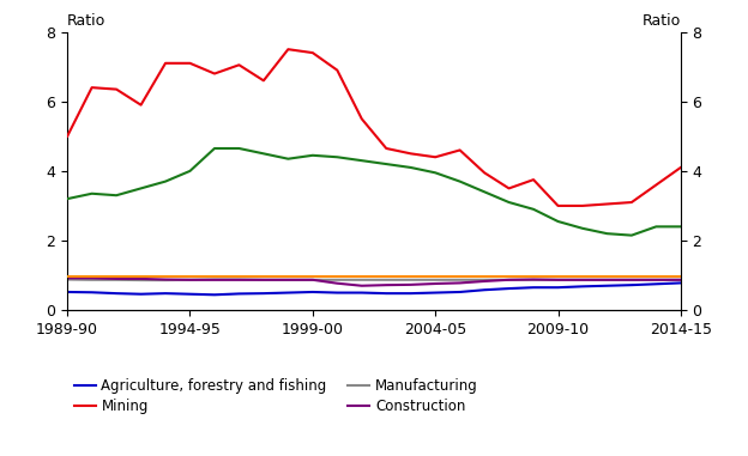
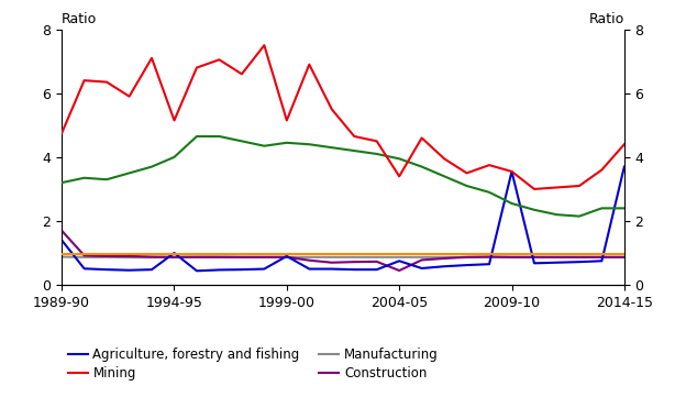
Mining/1989-90: 5.00 -> 4.75
Agriculture, forestry and fishing/1989-90: 0.52 -> 1.40
Construction/1989-90: 0.92 -> 1.70
Mining/1994-95: 7.10 -> 5.15
Agriculture, forestry and fishing/1994-95: 0.46 -> 1.00
Mining/1999-00: 7.40 -> 5.15
Agriculture, forestry and fishing/1999-00: 0.52 -> 0.90
Mining/2004-05: 4.40 -> 3.40
Agriculture, forestry and fishing/2004-05: 0.50 -> 0.75
Construction/2004-05: 0.76 -> 0.45
Mining/2009-10: 3.00 -> 3.55
Agriculture, forestry and fishing/2009-10: 0.65 -> 3.55
Mining/2014-15: 4.10 -> 4.40
Agriculture, forestry and fishing/2014-15: 0.78 -> 3.70
